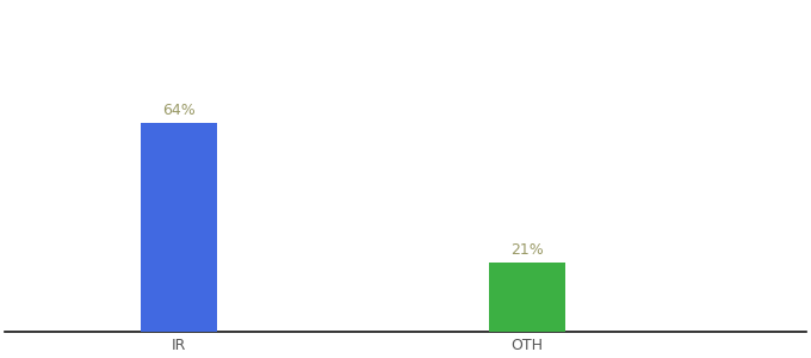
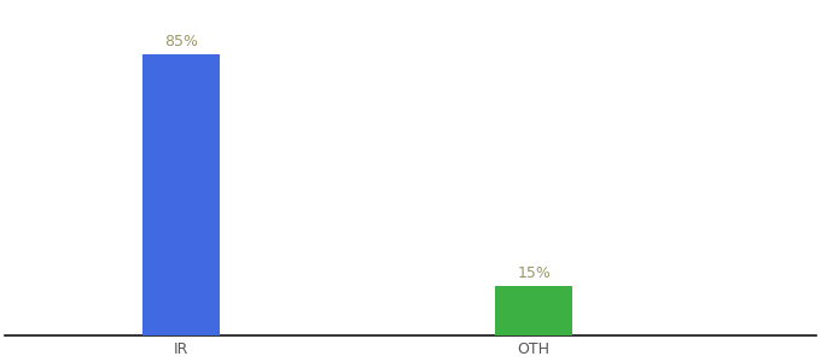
IR: 64% -> 85%
OTH: 21% -> 15%
